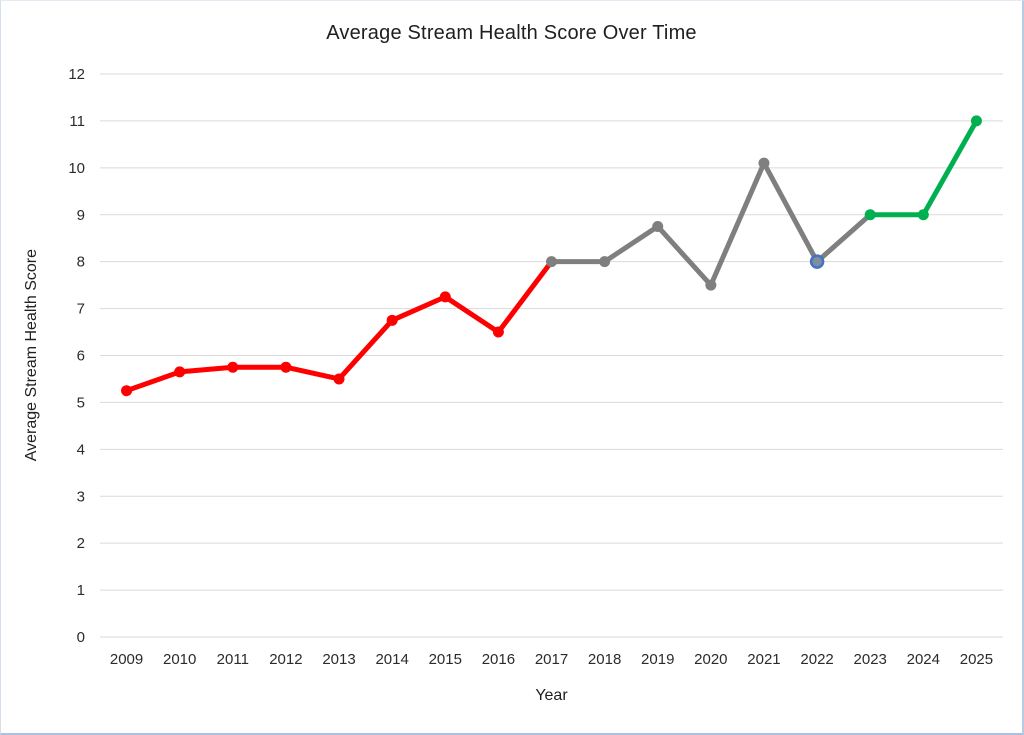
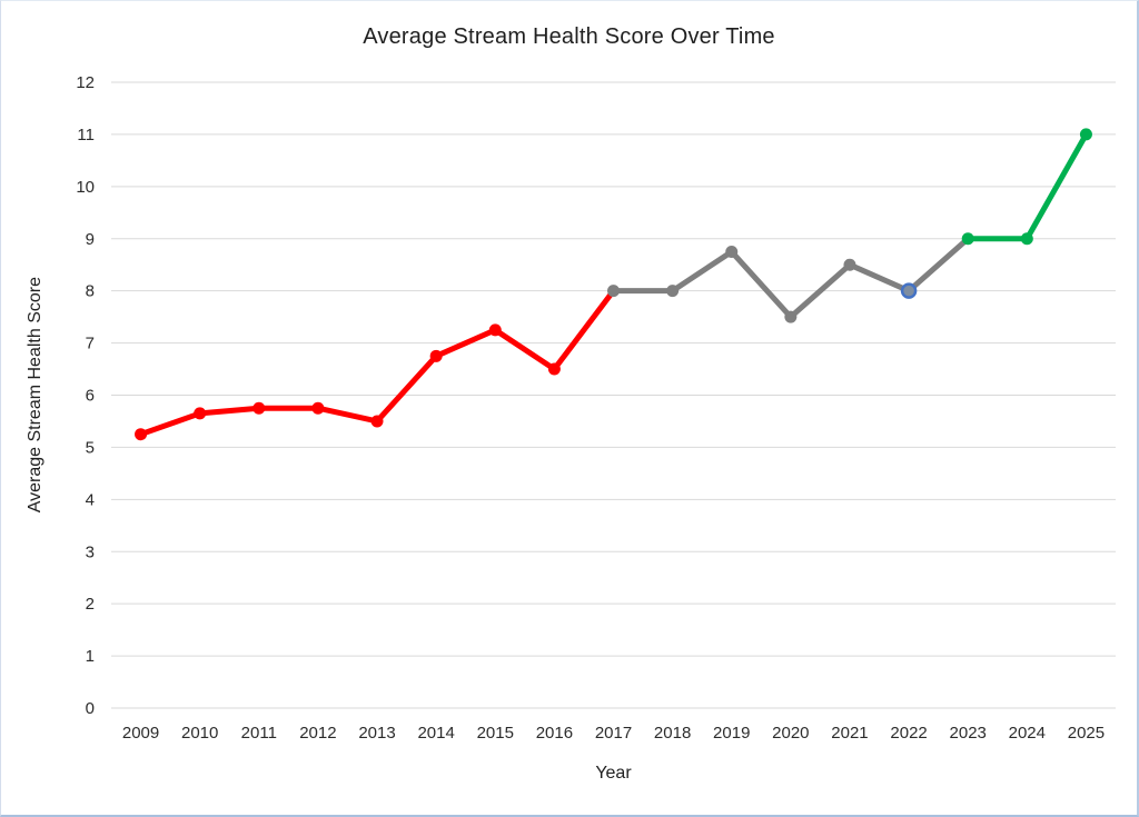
2021: 10.1 -> 8.5
